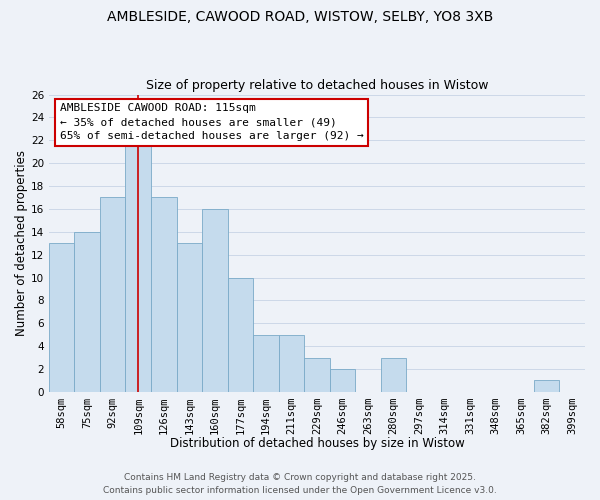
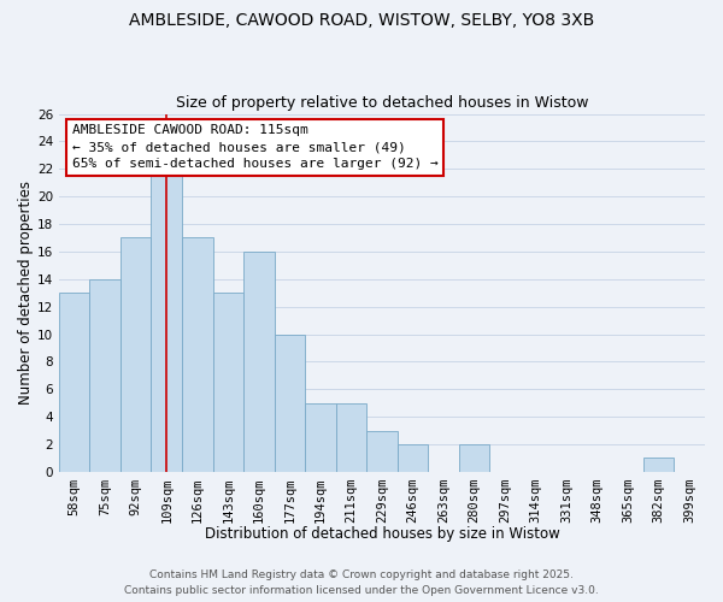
280sqm: 3 -> 2
